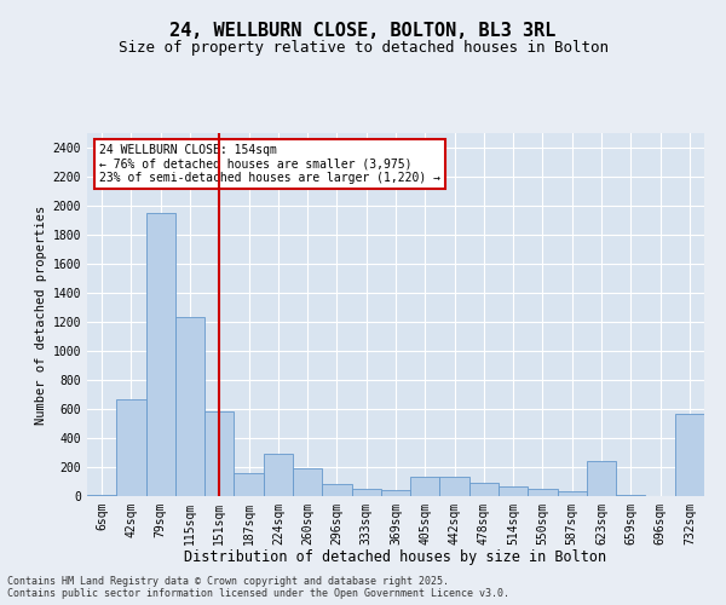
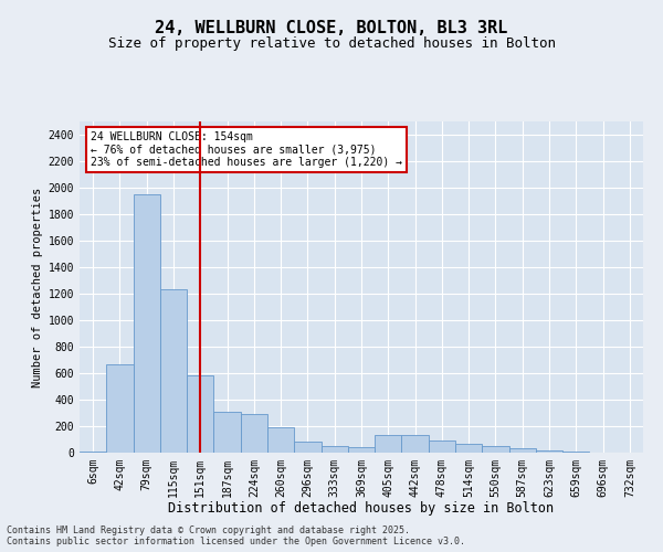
187sqm: 160 -> 310
623sqm: 240 -> 20
732sqm: 570 -> 0
